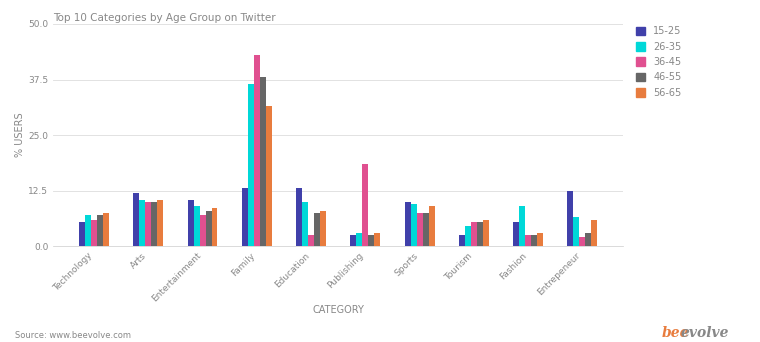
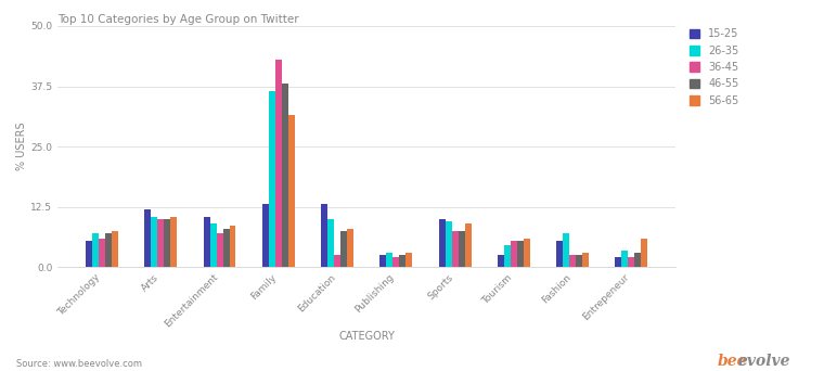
36-45/Publishing: 18.5 -> 2.0
26-35/Fashion: 9.0 -> 7.0
15-25/Entrepeneur: 12.5 -> 2.0
26-35/Entrepeneur: 6.5 -> 3.5
